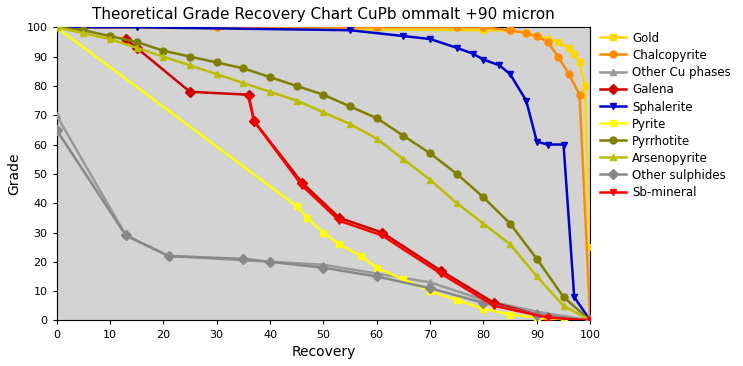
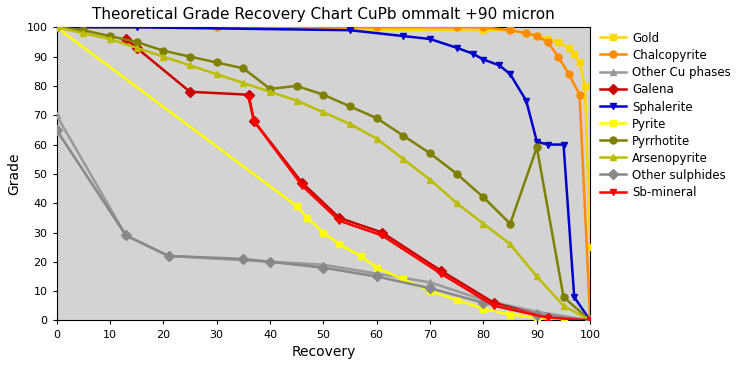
Pyrrhotite/40: 83 -> 79
Pyrrhotite/90: 21 -> 59
